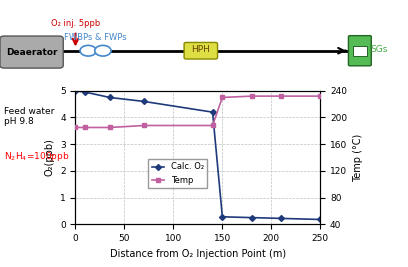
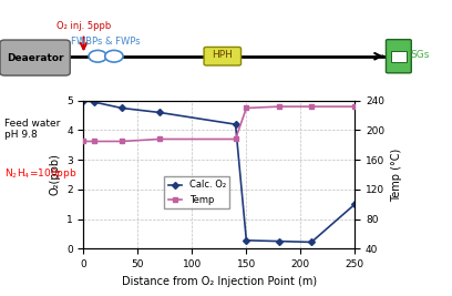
Calc. O₂/250: 0.18 -> 1.50
